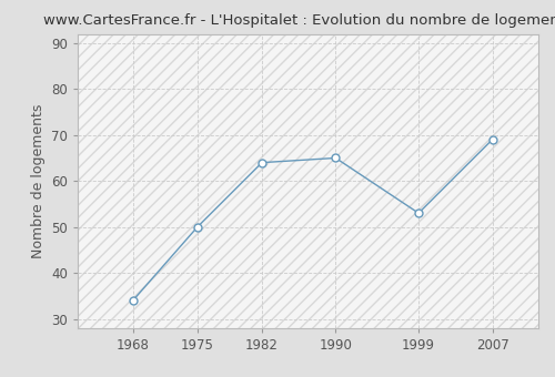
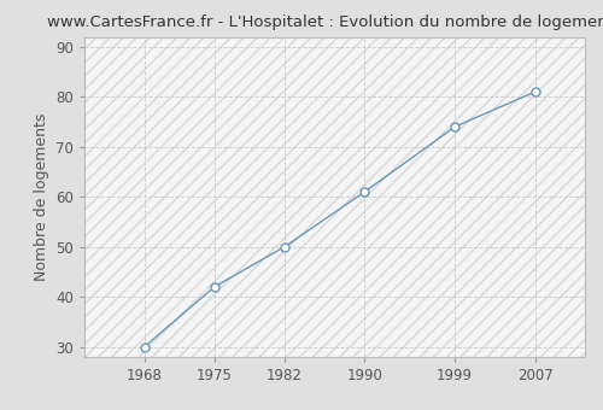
1968: 34 -> 30
1975: 50 -> 42
1982: 64 -> 50
1990: 65 -> 61
1999: 53 -> 74
2007: 69 -> 81
